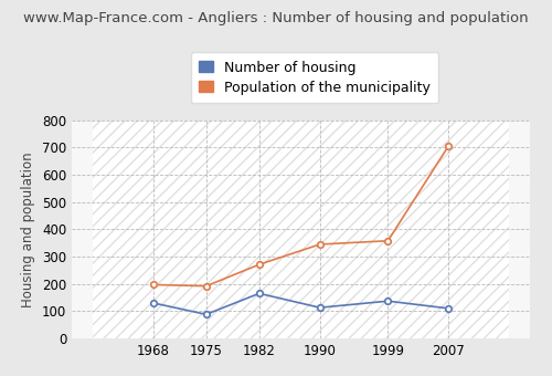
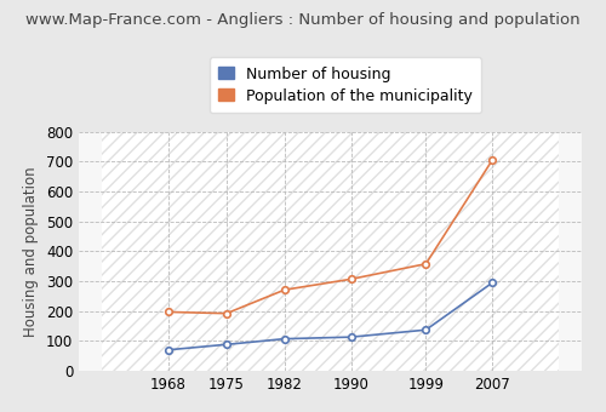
Number of housing/1968: 130 -> 70
Number of housing/1982: 165 -> 107
Population of the municipality/1990: 345 -> 307
Number of housing/2007: 110 -> 295
